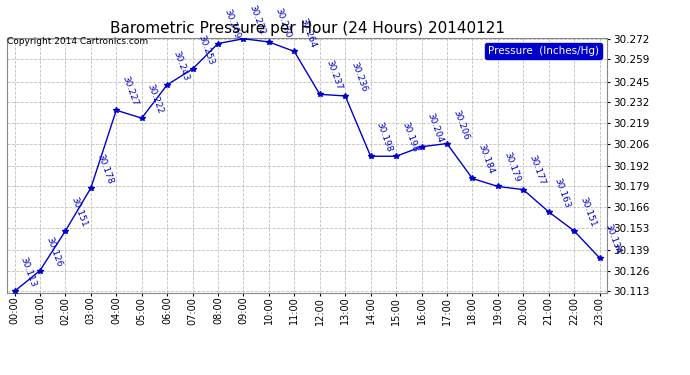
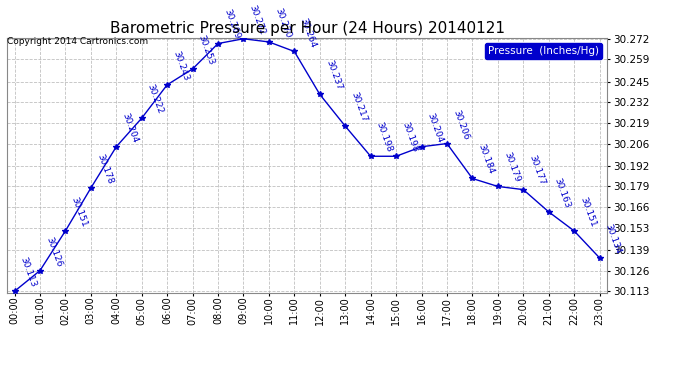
04:00: 30.227 -> 30.204
13:00: 30.236 -> 30.217
